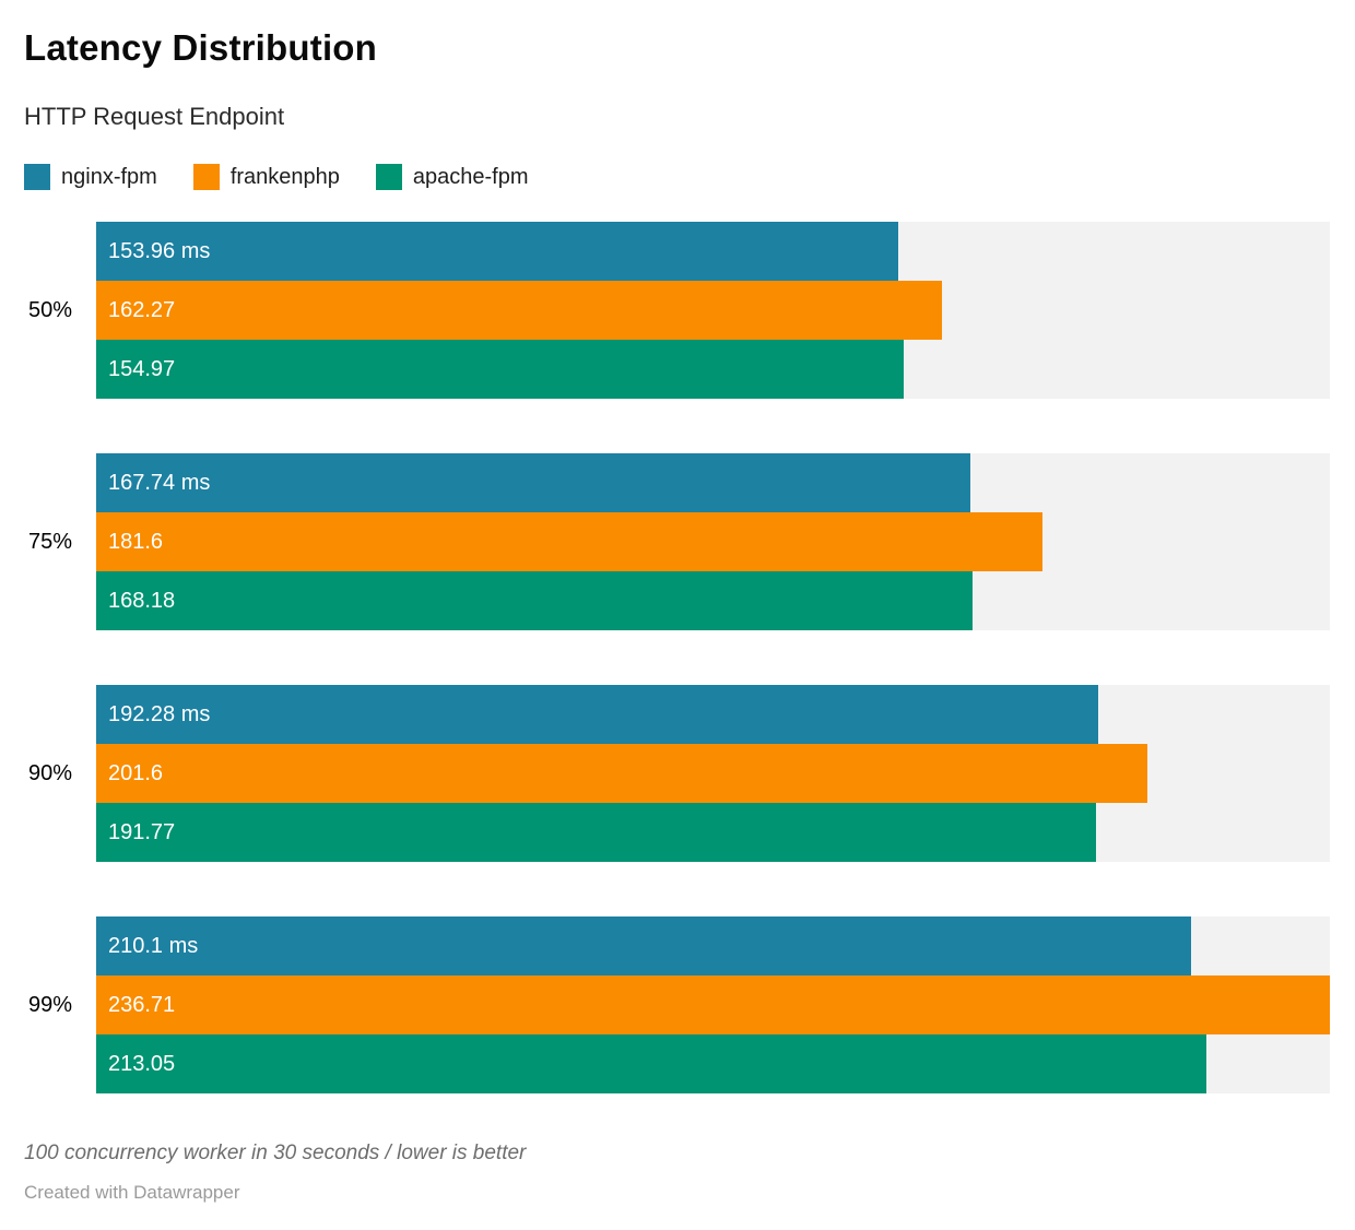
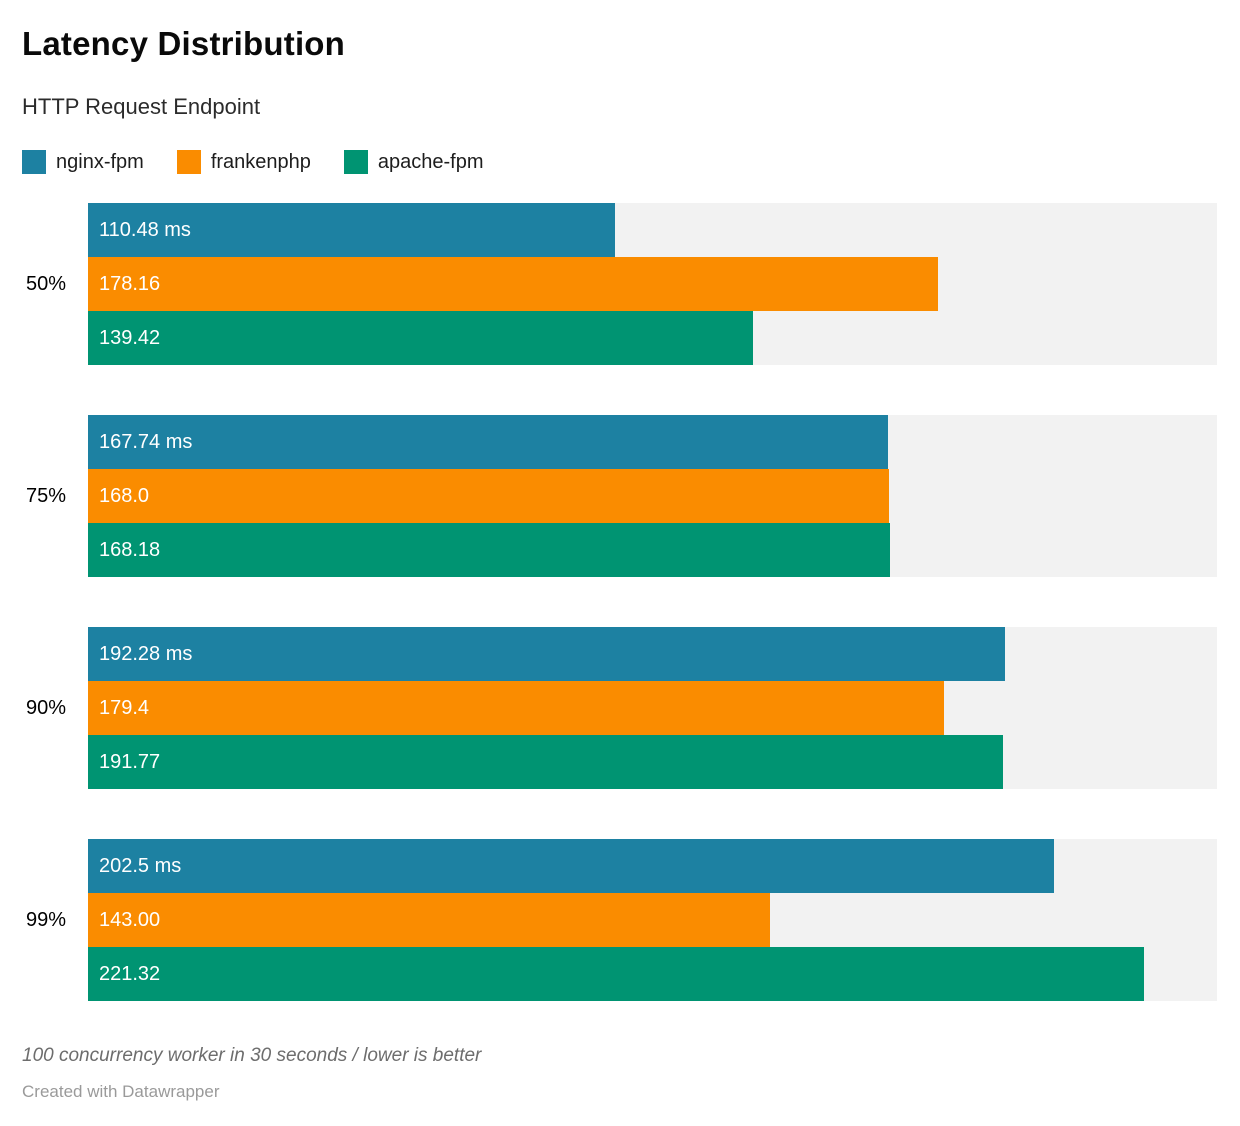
nginx-fpm/50%: 153.96 -> 110.48
frankenphp/50%: 162.27 -> 178.16
apache-fpm/50%: 154.97 -> 139.42
frankenphp/75%: 181.6 -> 168.0
frankenphp/90%: 201.6 -> 179.4
nginx-fpm/99%: 210.1 -> 202.5
frankenphp/99%: 236.71 -> 143.00
apache-fpm/99%: 213.05 -> 221.32
